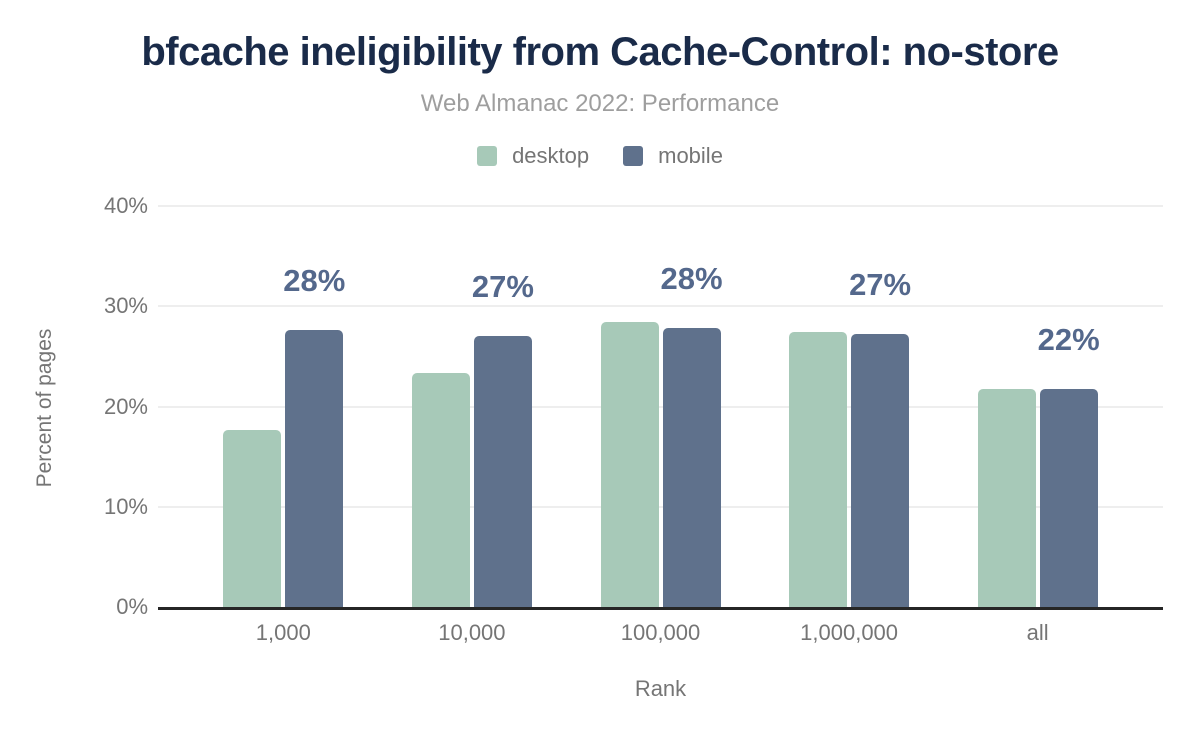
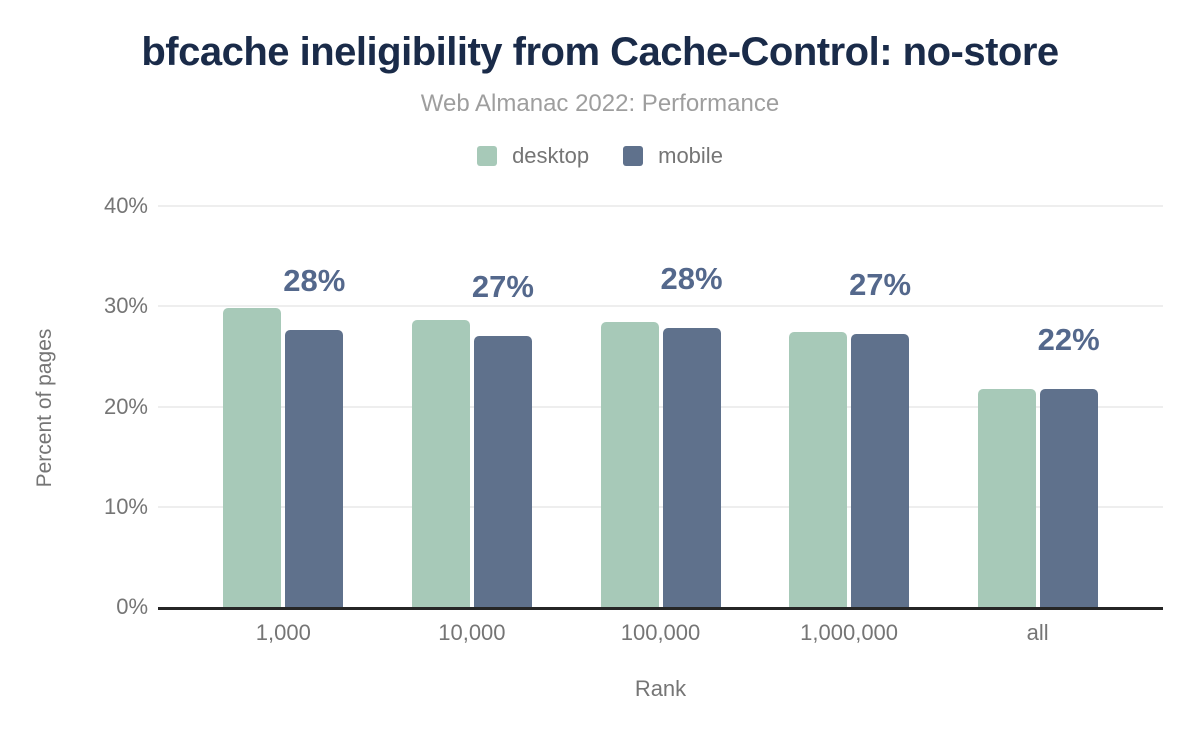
desktop/1,000: 17.7% -> 29.8%
desktop/10,000: 23.3% -> 28.6%
